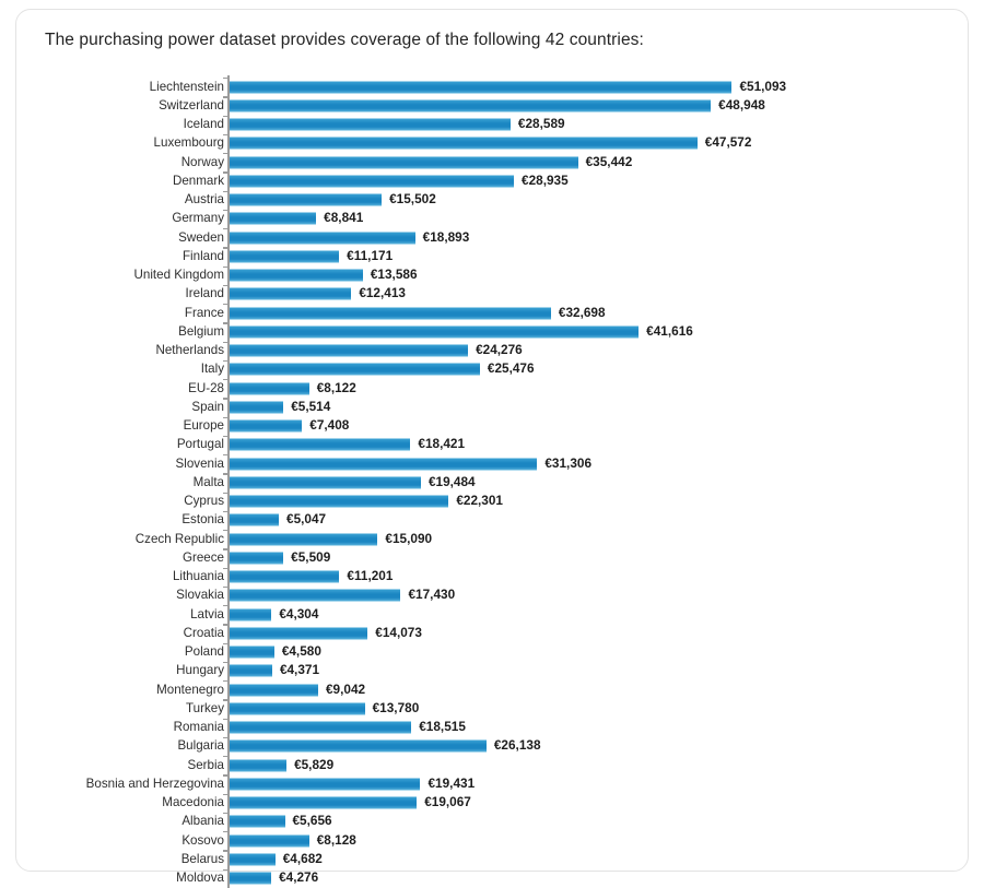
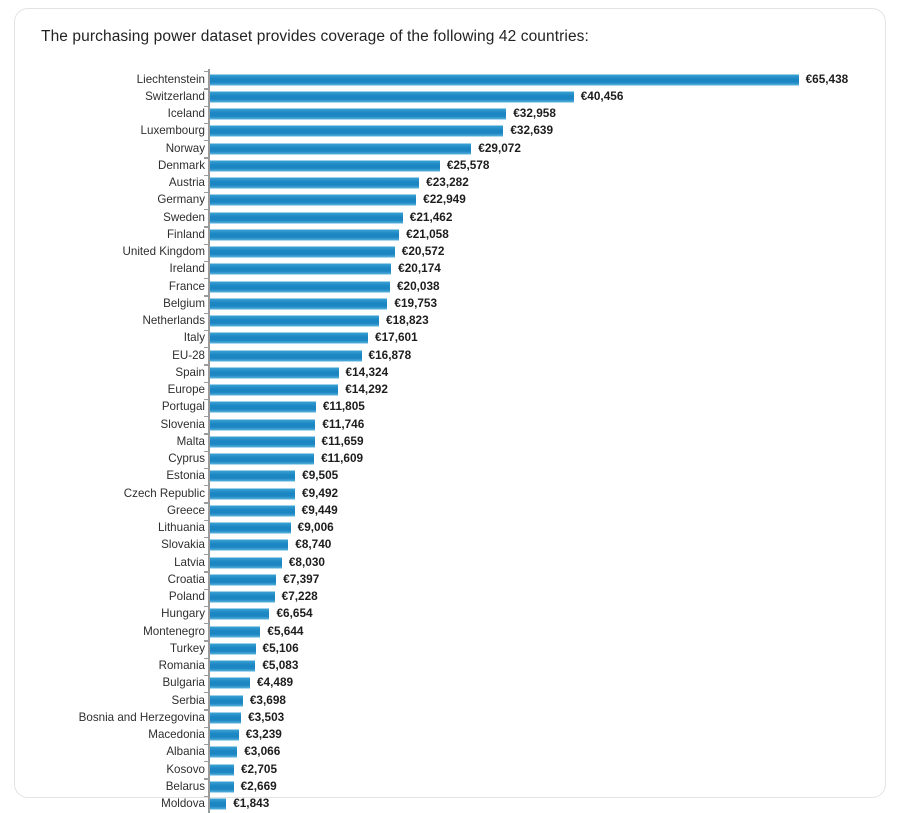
Liechtenstein: €51,093 -> €65,438
Switzerland: €48,948 -> €40,456
Iceland: €28,589 -> €32,958
Luxembourg: €47,572 -> €32,639
Norway: €35,442 -> €29,072
Denmark: €28,935 -> €25,578
Austria: €15,502 -> €23,282
Germany: €8,841 -> €22,949
Sweden: €18,893 -> €21,462
Finland: €11,171 -> €21,058
United Kingdom: €13,586 -> €20,572
Ireland: €12,413 -> €20,174
France: €32,698 -> €20,038
Belgium: €41,616 -> €19,753
Netherlands: €24,276 -> €18,823
Italy: €25,476 -> €17,601
EU-28: €8,122 -> €16,878
Spain: €5,514 -> €14,324
Europe: €7,408 -> €14,292
Portugal: €18,421 -> €11,805
Slovenia: €31,306 -> €11,746
Malta: €19,484 -> €11,659
Cyprus: €22,301 -> €11,609
Estonia: €5,047 -> €9,505
Czech Republic: €15,090 -> €9,492
Greece: €5,509 -> €9,449
Lithuania: €11,201 -> €9,006
Slovakia: €17,430 -> €8,740
Latvia: €4,304 -> €8,030
Croatia: €14,073 -> €7,397
Poland: €4,580 -> €7,228
Hungary: €4,371 -> €6,654
Montenegro: €9,042 -> €5,644
Turkey: €13,780 -> €5,106
Romania: €18,515 -> €5,083
Bulgaria: €26,138 -> €4,489
Serbia: €5,829 -> €3,698
Bosnia and Herzegovina: €19,431 -> €3,503
Macedonia: €19,067 -> €3,239
Albania: €5,656 -> €3,066
Kosovo: €8,128 -> €2,705
Belarus: €4,682 -> €2,669
Moldova: €4,276 -> €1,843
